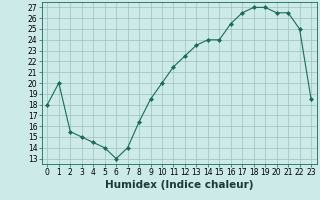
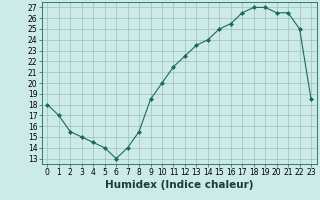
1: 20.0 -> 17.0
8: 16.4 -> 15.5
15: 24.0 -> 25.0
